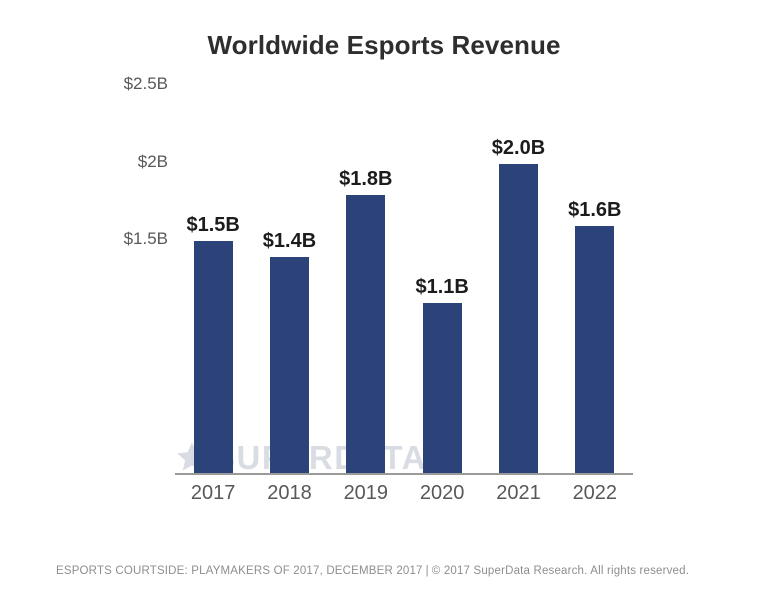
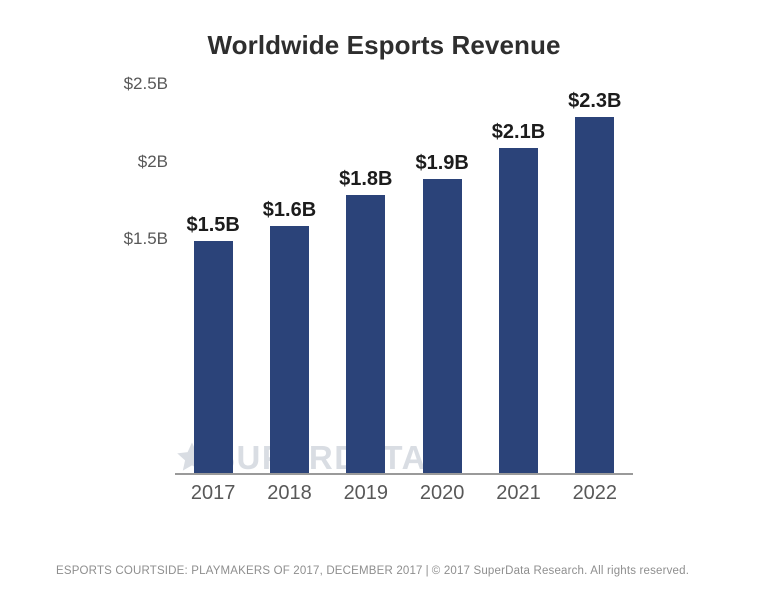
2018: $1.4B -> $1.6B
2020: $1.1B -> $1.9B
2021: $2.0B -> $2.1B
2022: $1.6B -> $2.3B
